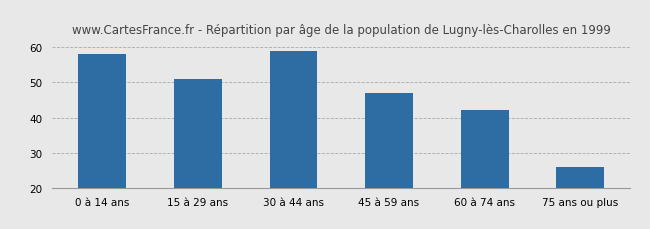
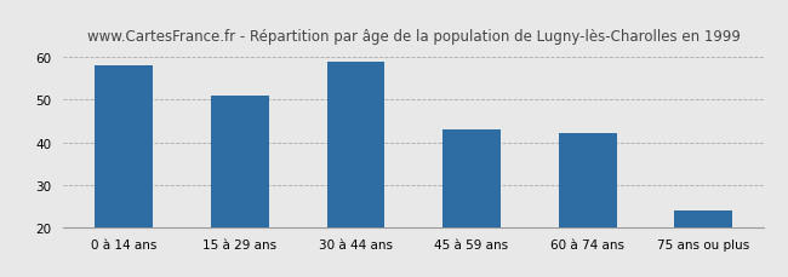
45 à 59 ans: 47 -> 43
75 ans ou plus: 26 -> 24
